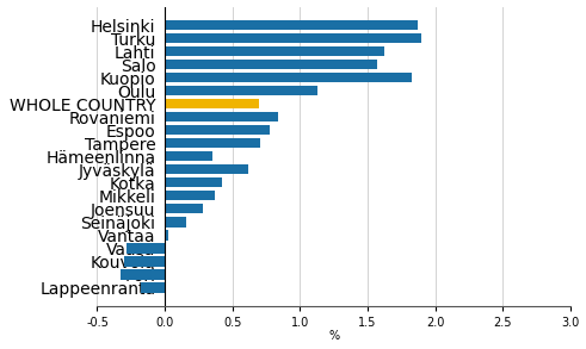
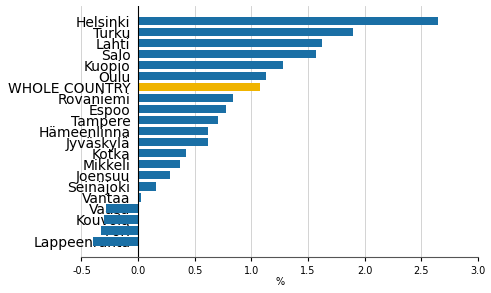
Helsinki: 1.87 -> 2.65
Kuopio: 1.83 -> 1.28
WHOLE COUNTRY: 0.70 -> 1.08
Hämeenlinna: 0.35 -> 0.62
Lappeenranta: -0.18 -> -0.40
